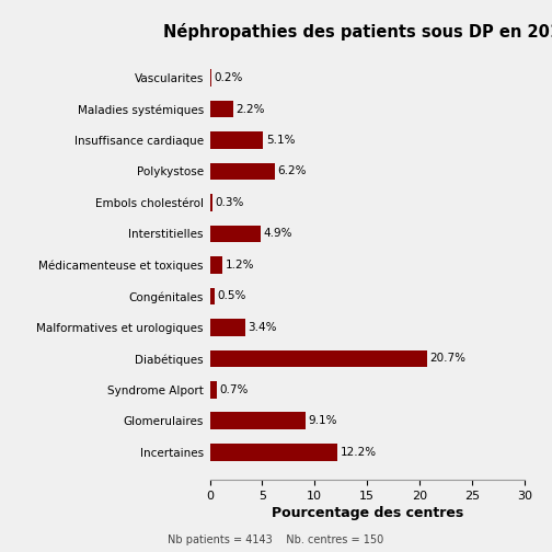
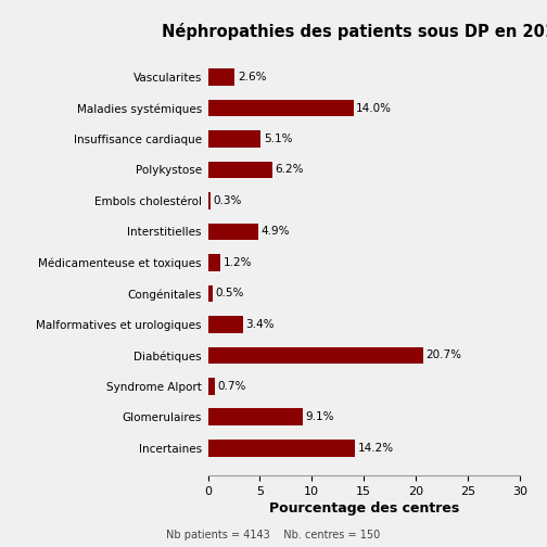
Vascularites: 0.2% -> 2.6%
Maladies systémiques: 2.2% -> 14.0%
Incertaines: 12.2% -> 14.2%
